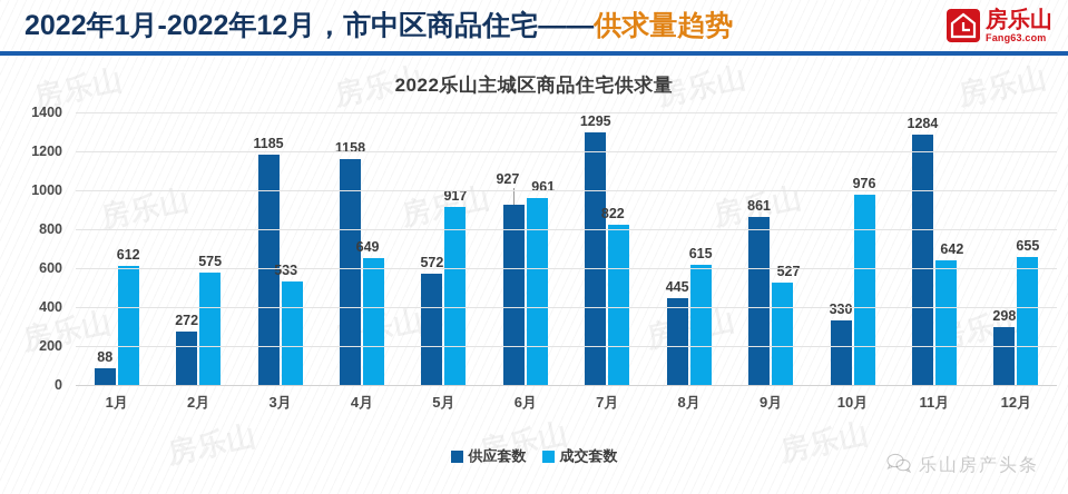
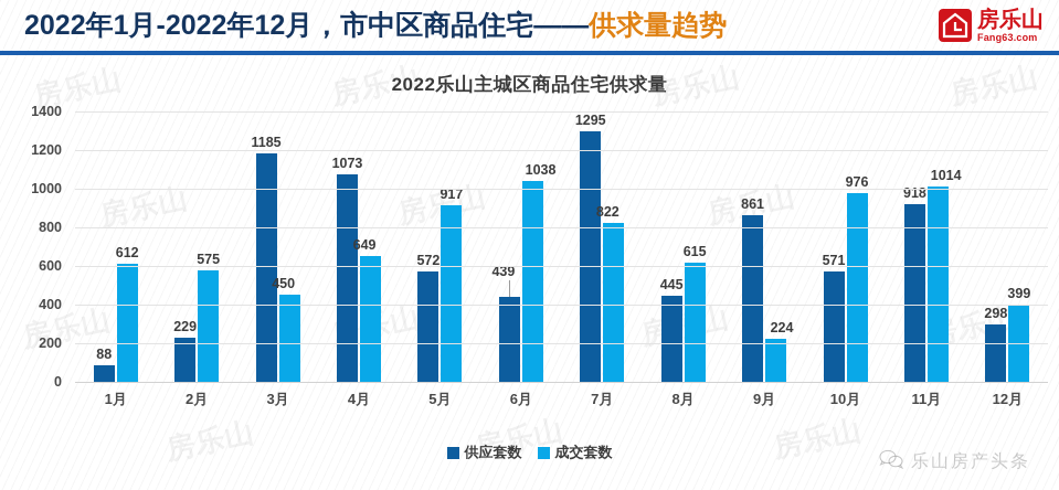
供应套数/2月: 272 -> 229
成交套数/3月: 533 -> 450
供应套数/4月: 1158 -> 1073
供应套数/6月: 927 -> 439
成交套数/6月: 961 -> 1038
成交套数/9月: 527 -> 224
供应套数/10月: 330 -> 571
供应套数/11月: 1284 -> 918
成交套数/11月: 642 -> 1014
成交套数/12月: 655 -> 399
